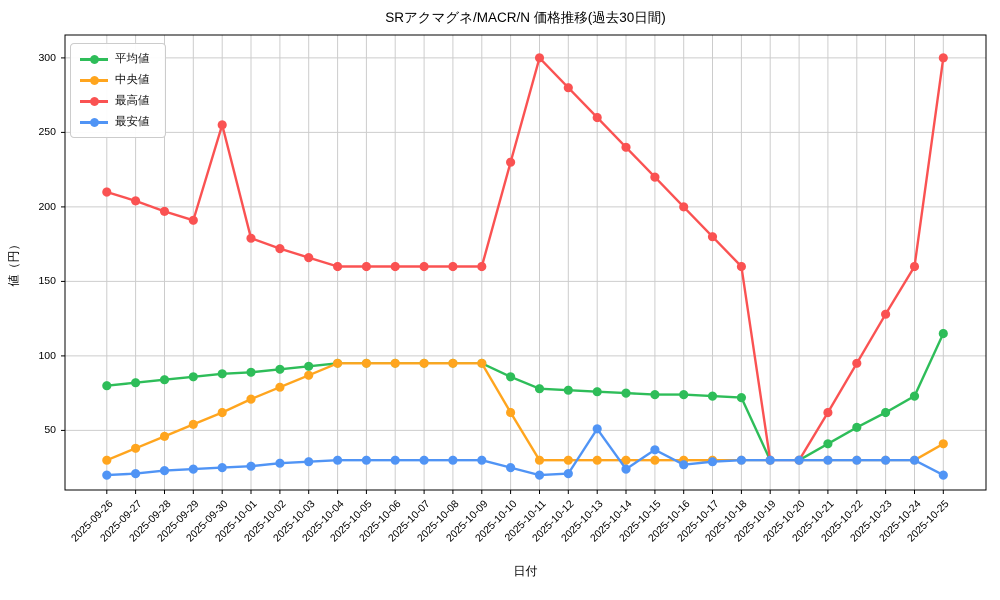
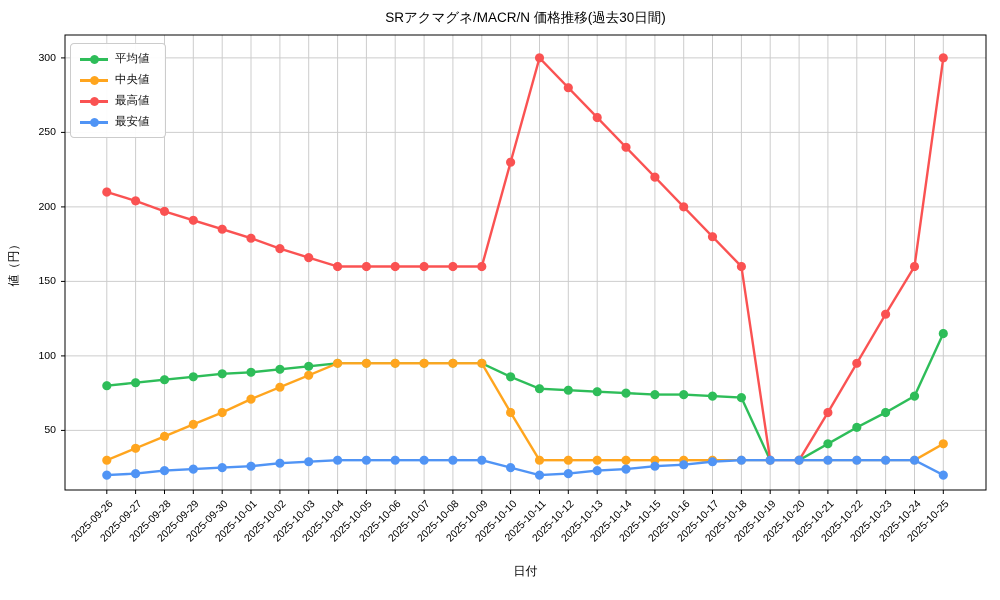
最高値/2025-09-30: 255 -> 185
最安値/2025-10-13: 51 -> 23
最安値/2025-10-15: 37 -> 26
